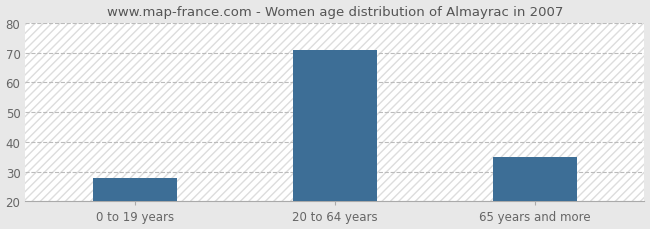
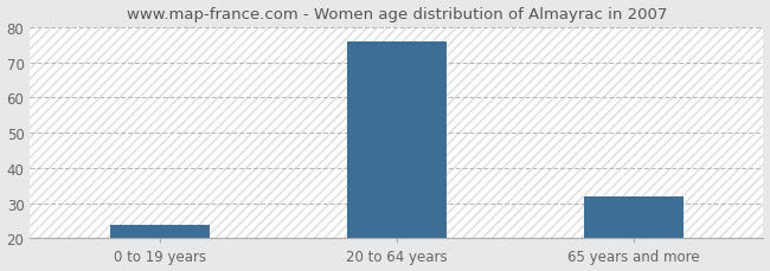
0 to 19 years: 28 -> 24
20 to 64 years: 71 -> 76
65 years and more: 35 -> 32
